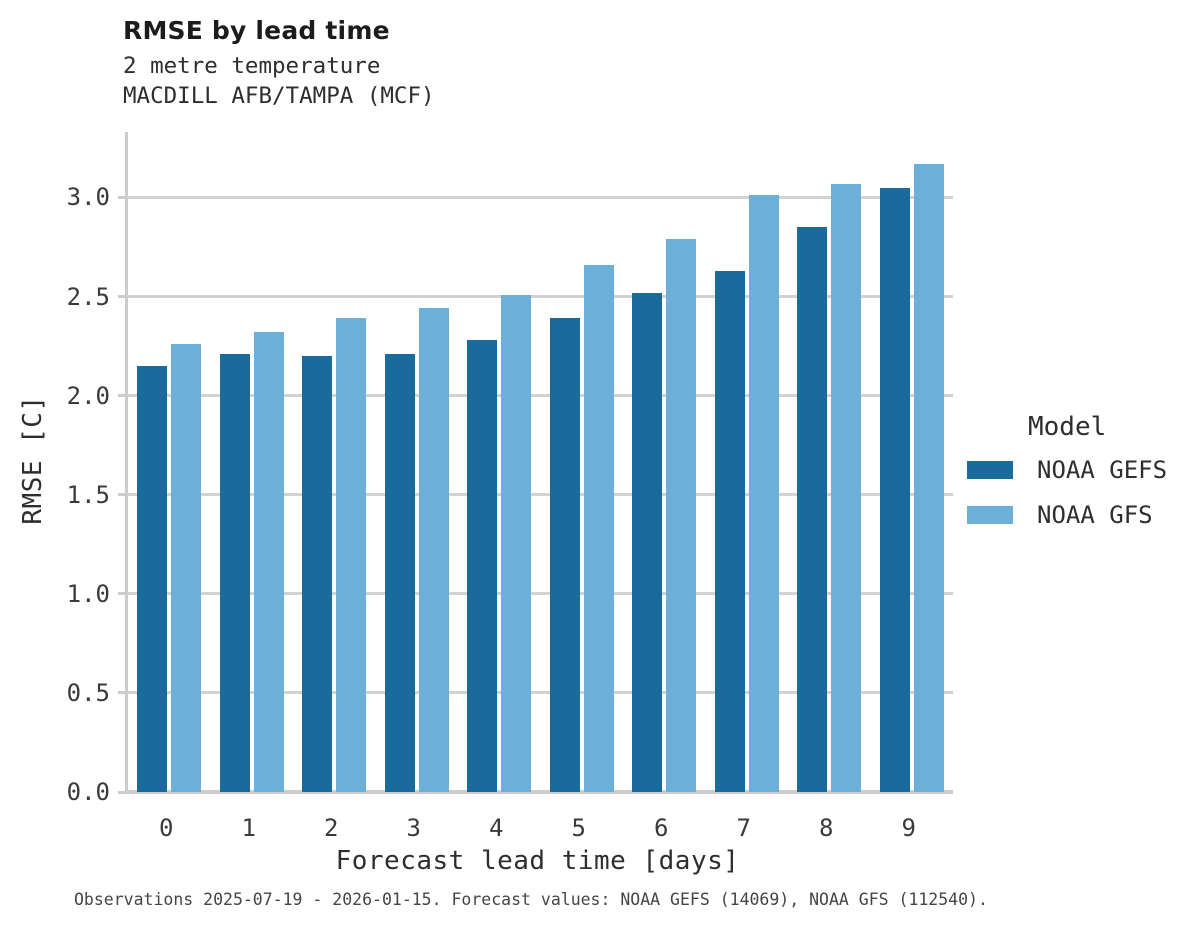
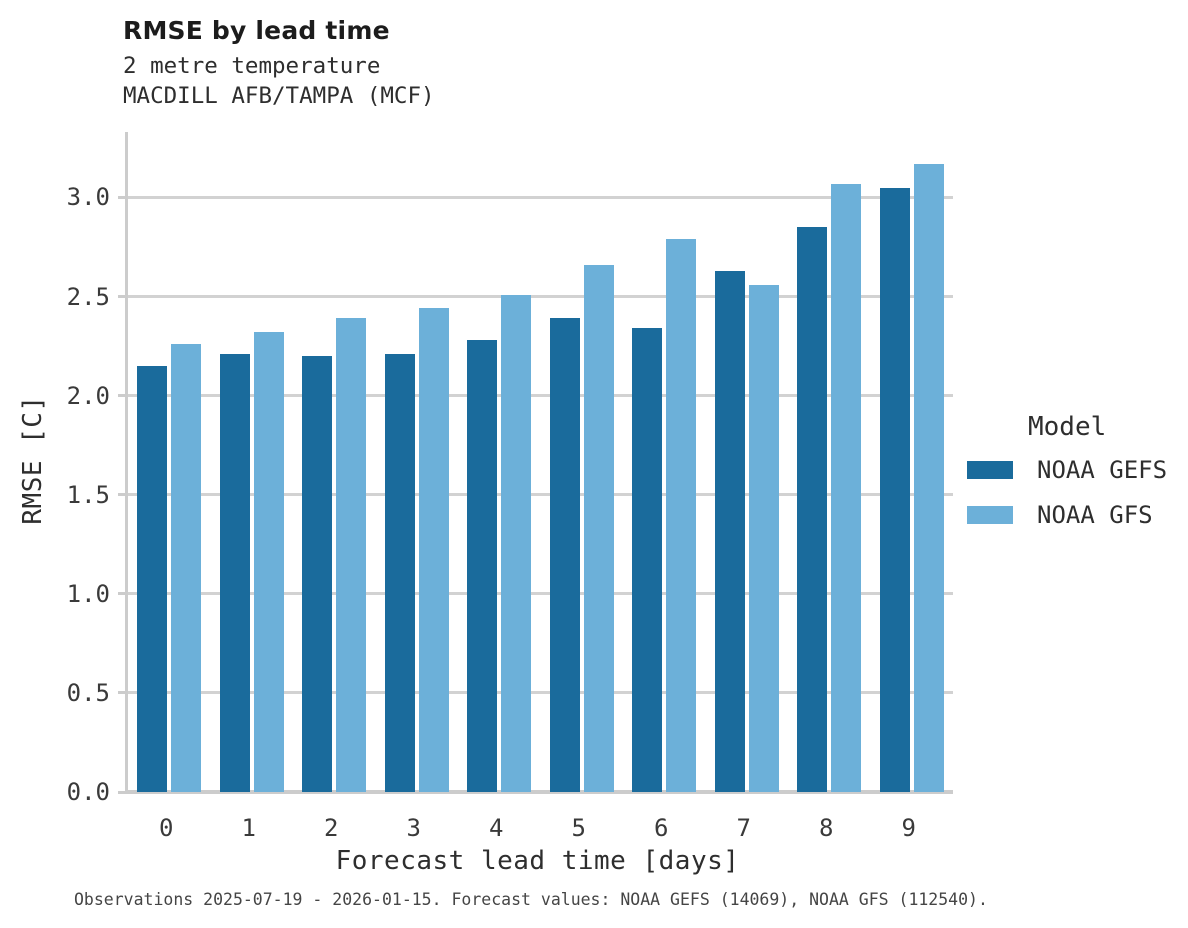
NOAA GEFS/6: 2.52 -> 2.34
NOAA GFS/7: 3.01 -> 2.56
